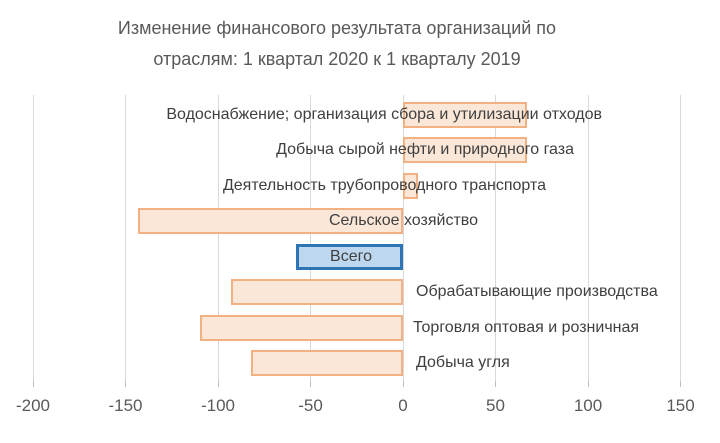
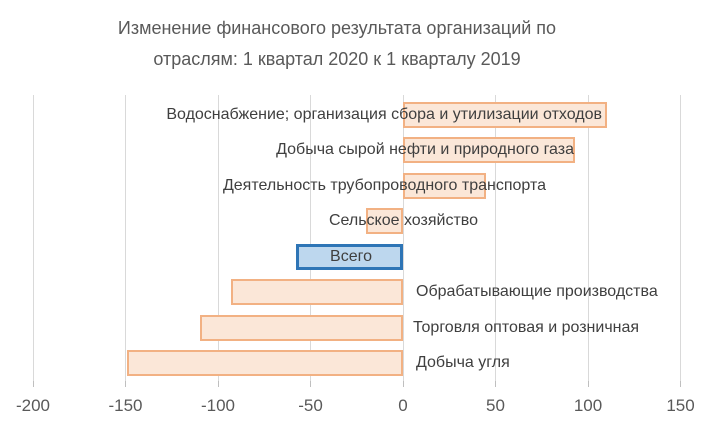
Водоснабжение; организация сбора и утилизации отходов: 67 -> 110
Добыча сырой нефти и природного газа: 67 -> 93
Деятельность трубопроводного транспорта: 8 -> 45
Сельское хозяйство: -143 -> -20
Добыча угля: -82 -> -149
